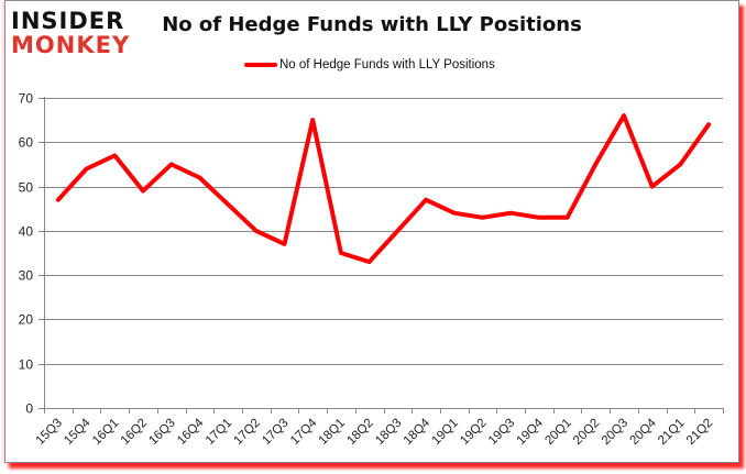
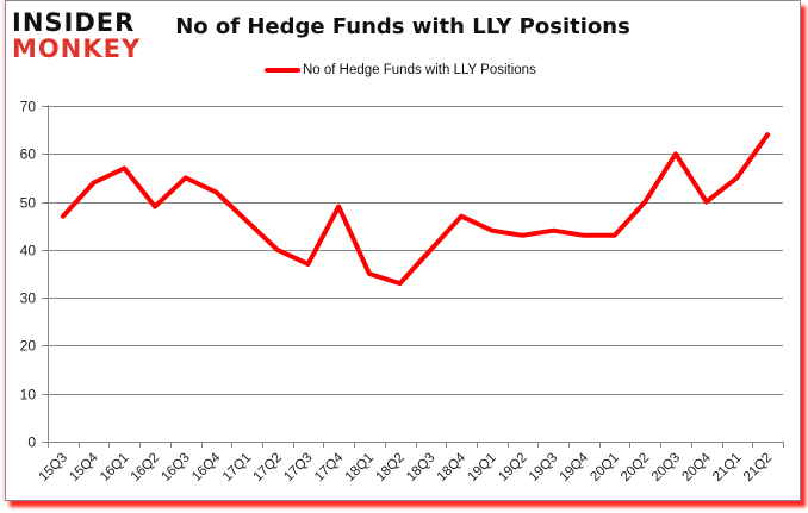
17Q4: 65 -> 49
20Q2: 55 -> 50
20Q3: 66 -> 60
